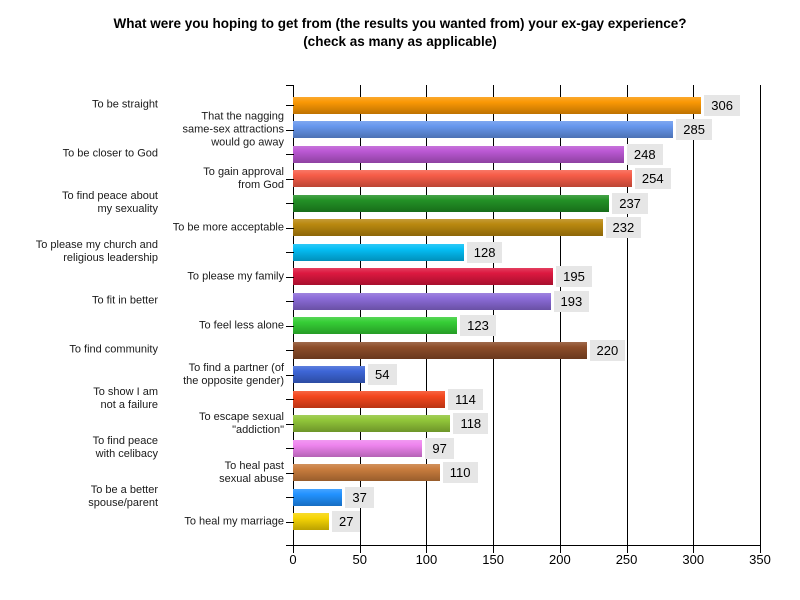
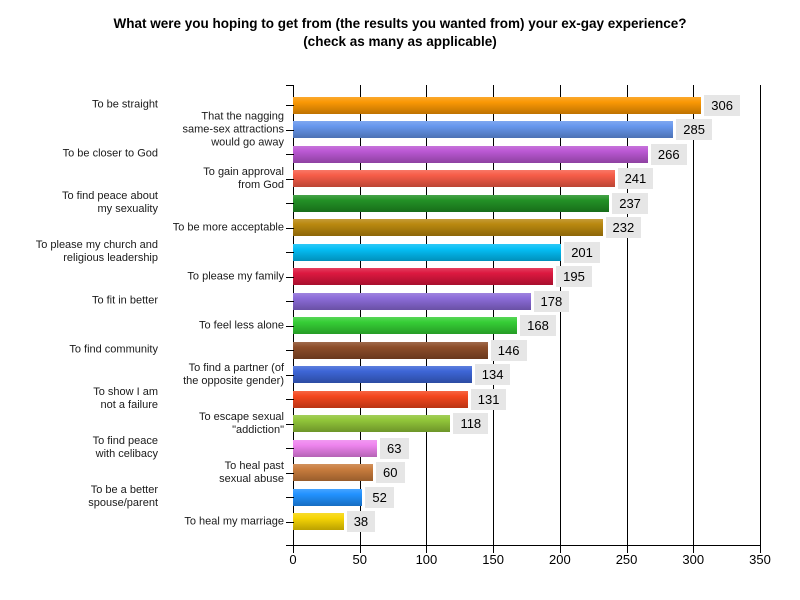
To be closer to God: 248 -> 266
To gain approval from God: 254 -> 241
To please my church and religious leadership: 128 -> 201
To fit in better: 193 -> 178
To feel less alone: 123 -> 168
To find community: 220 -> 146
To find a partner (of the opposite gender): 54 -> 134
To show I am not a failure: 114 -> 131
To find peace with celibacy: 97 -> 63
To heal past sexual abuse: 110 -> 60
To be a better spouse/parent: 37 -> 52
To heal my marriage: 27 -> 38
